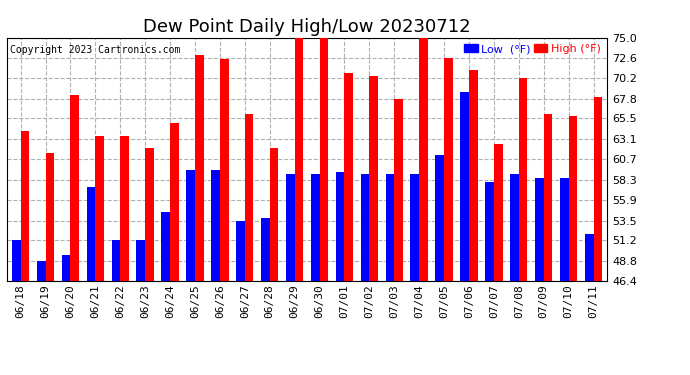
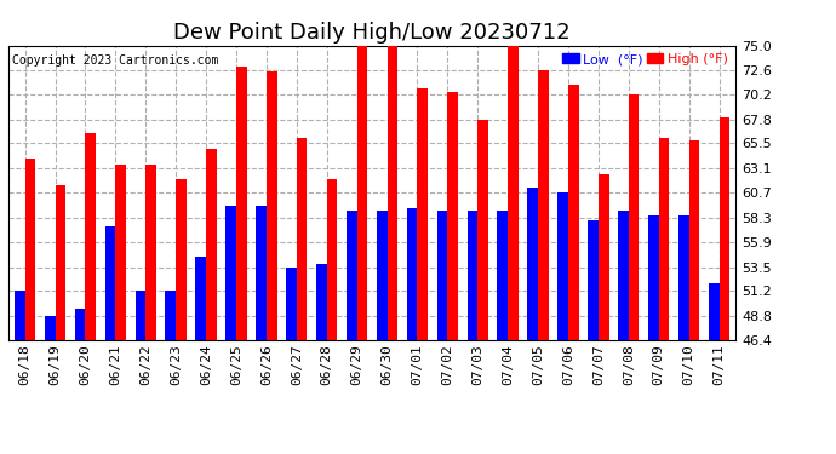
High (°F)/06/20: 68.2 -> 66.5
Low (°F)/07/06: 68.6 -> 60.8
